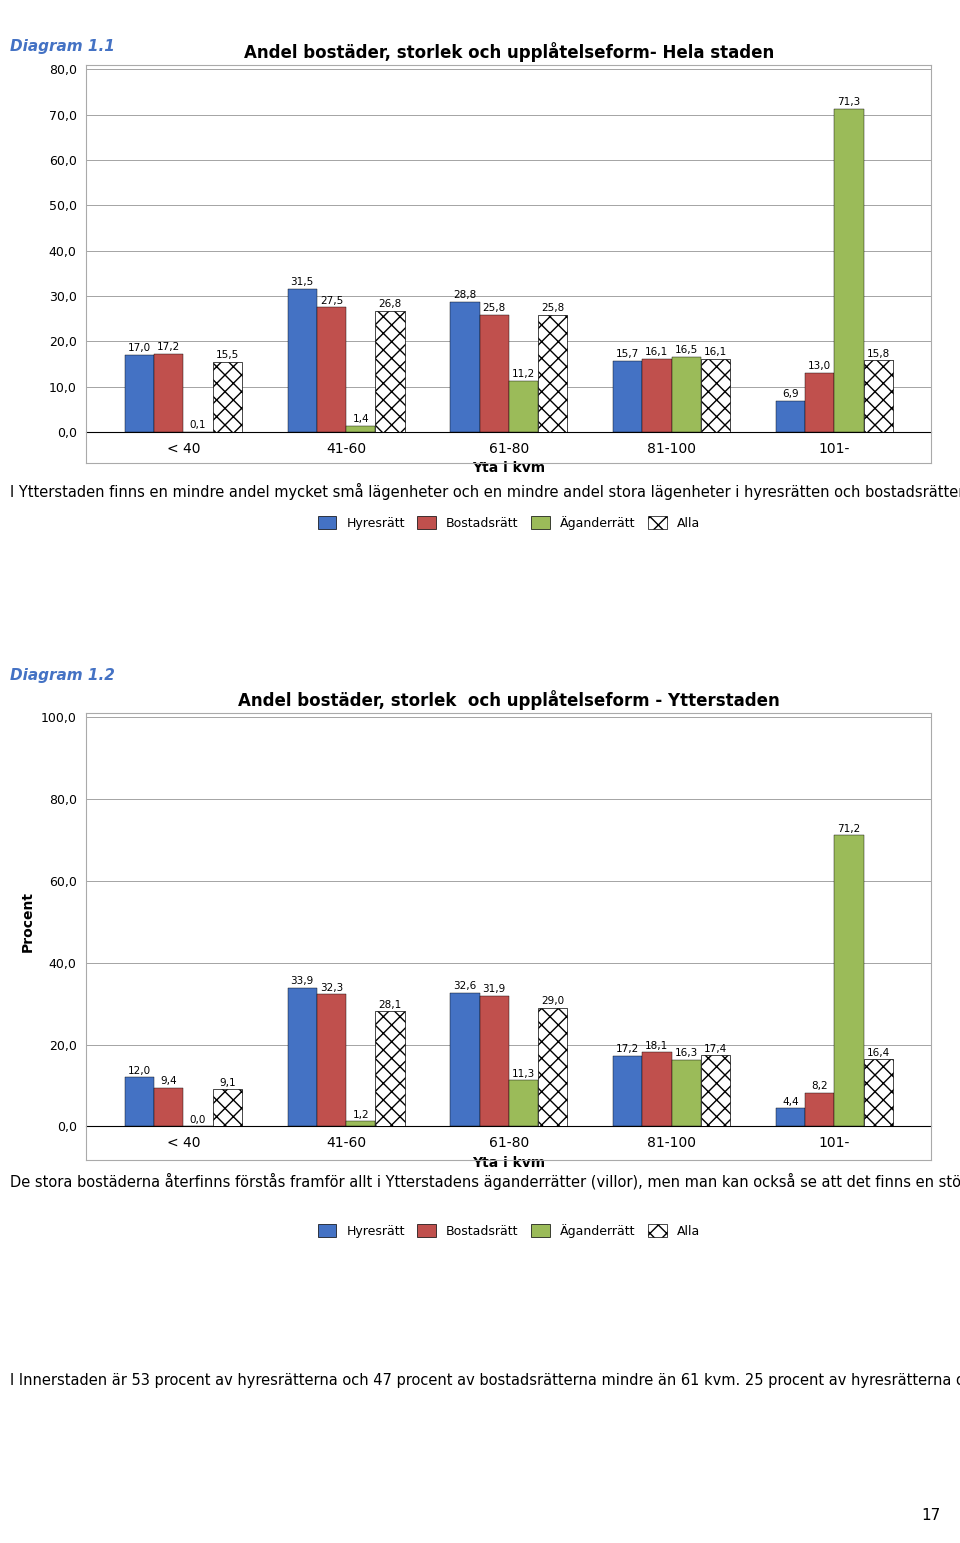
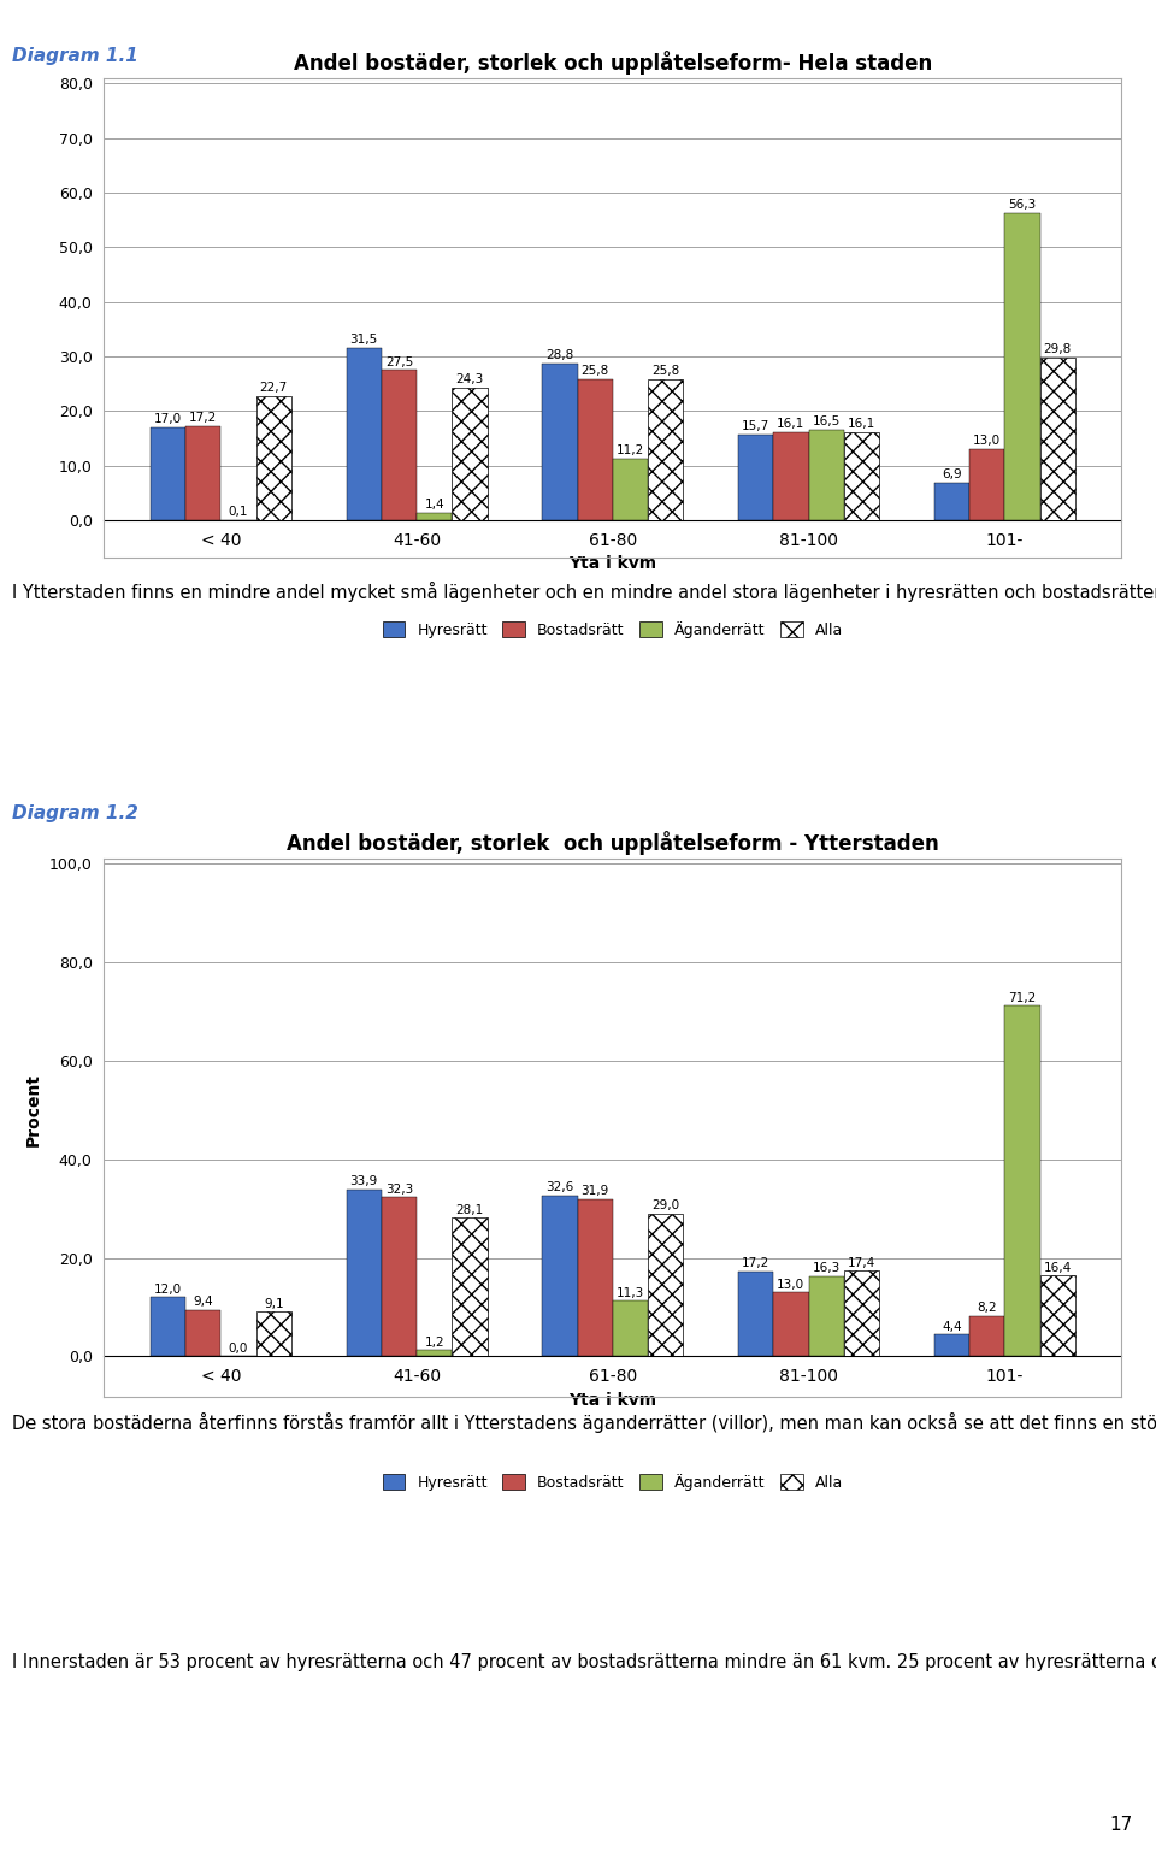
Andel bostäder, storlek och upplåtelseform- Hela staden/Alla/< 40: 15,5 -> 22,7
Andel bostäder, storlek och upplåtelseform- Hela staden/Alla/41-60: 26,8 -> 24,3
Andel bostäder, storlek och upplåtelseform- Hela staden/Äganderrätt/101-: 71,3 -> 56,3
Andel bostäder, storlek och upplåtelseform- Hela staden/Alla/101-: 15,8 -> 29,8
Andel bostäder, storlek och upplåtelseform - Ytterstaden/Bostadsrätt/81-100: 18,1 -> 13,0
